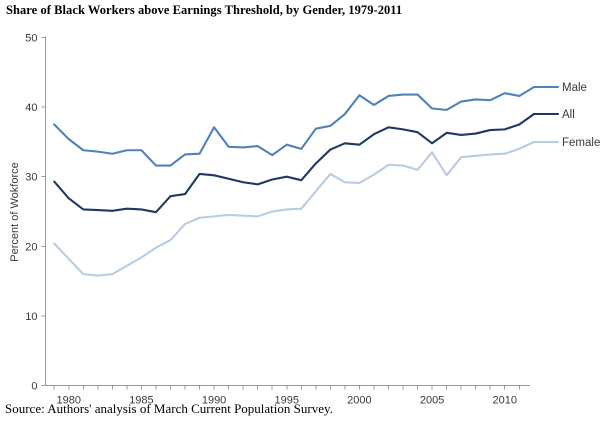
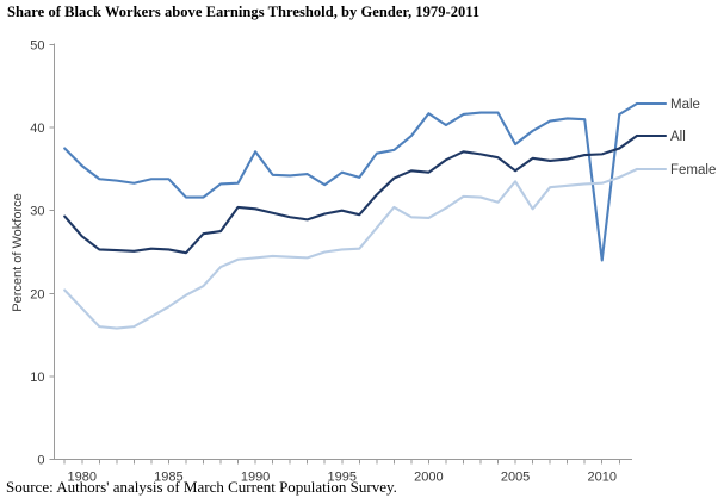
Male/2005: 40 -> 38
Male/2010: 42 -> 24
